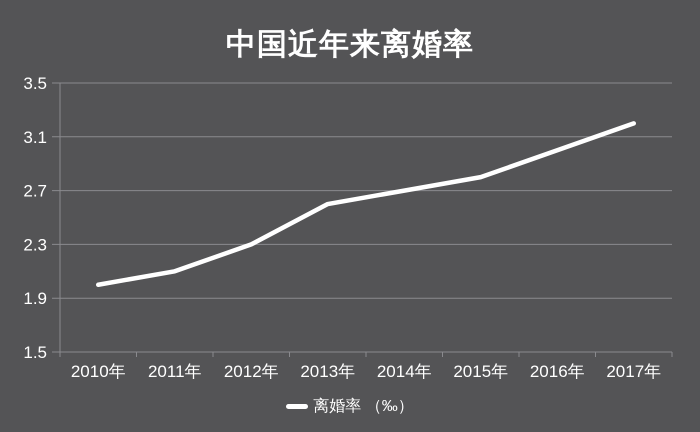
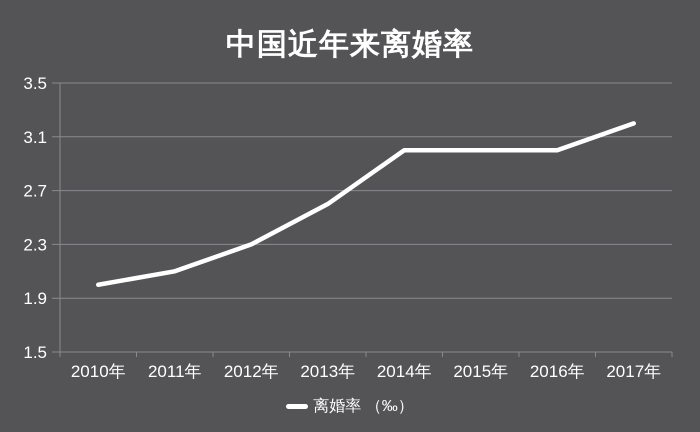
2014年: 2.7 -> 3.0
2015年: 2.8 -> 3.0
